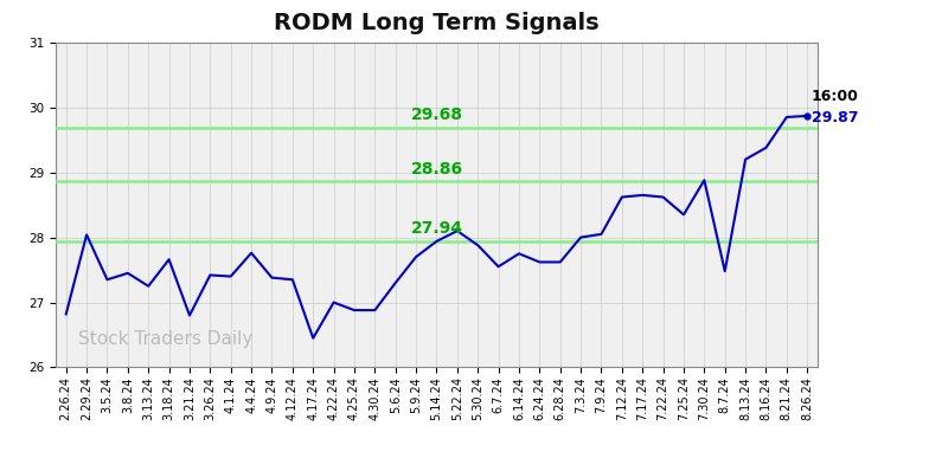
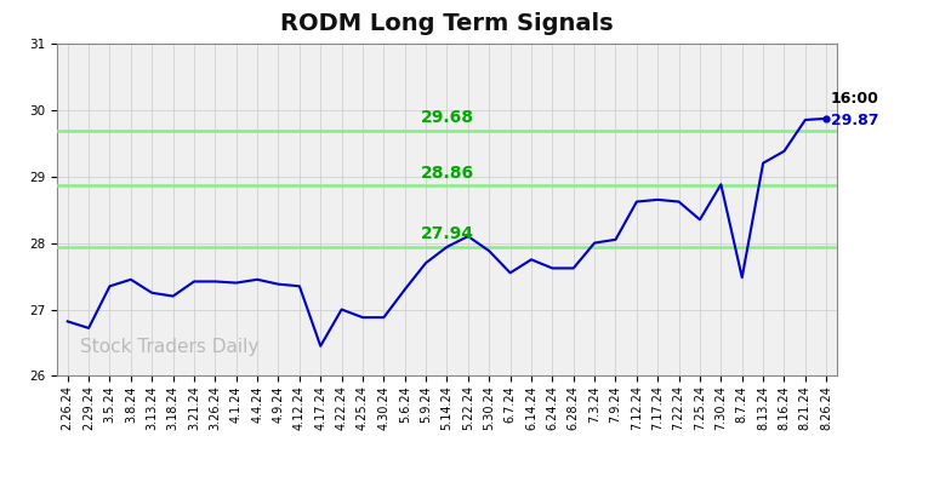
2.29.24: 28.04 -> 26.72
3.18.24: 27.66 -> 27.20
3.21.24: 26.80 -> 27.42
4.4.24: 27.76 -> 27.45
